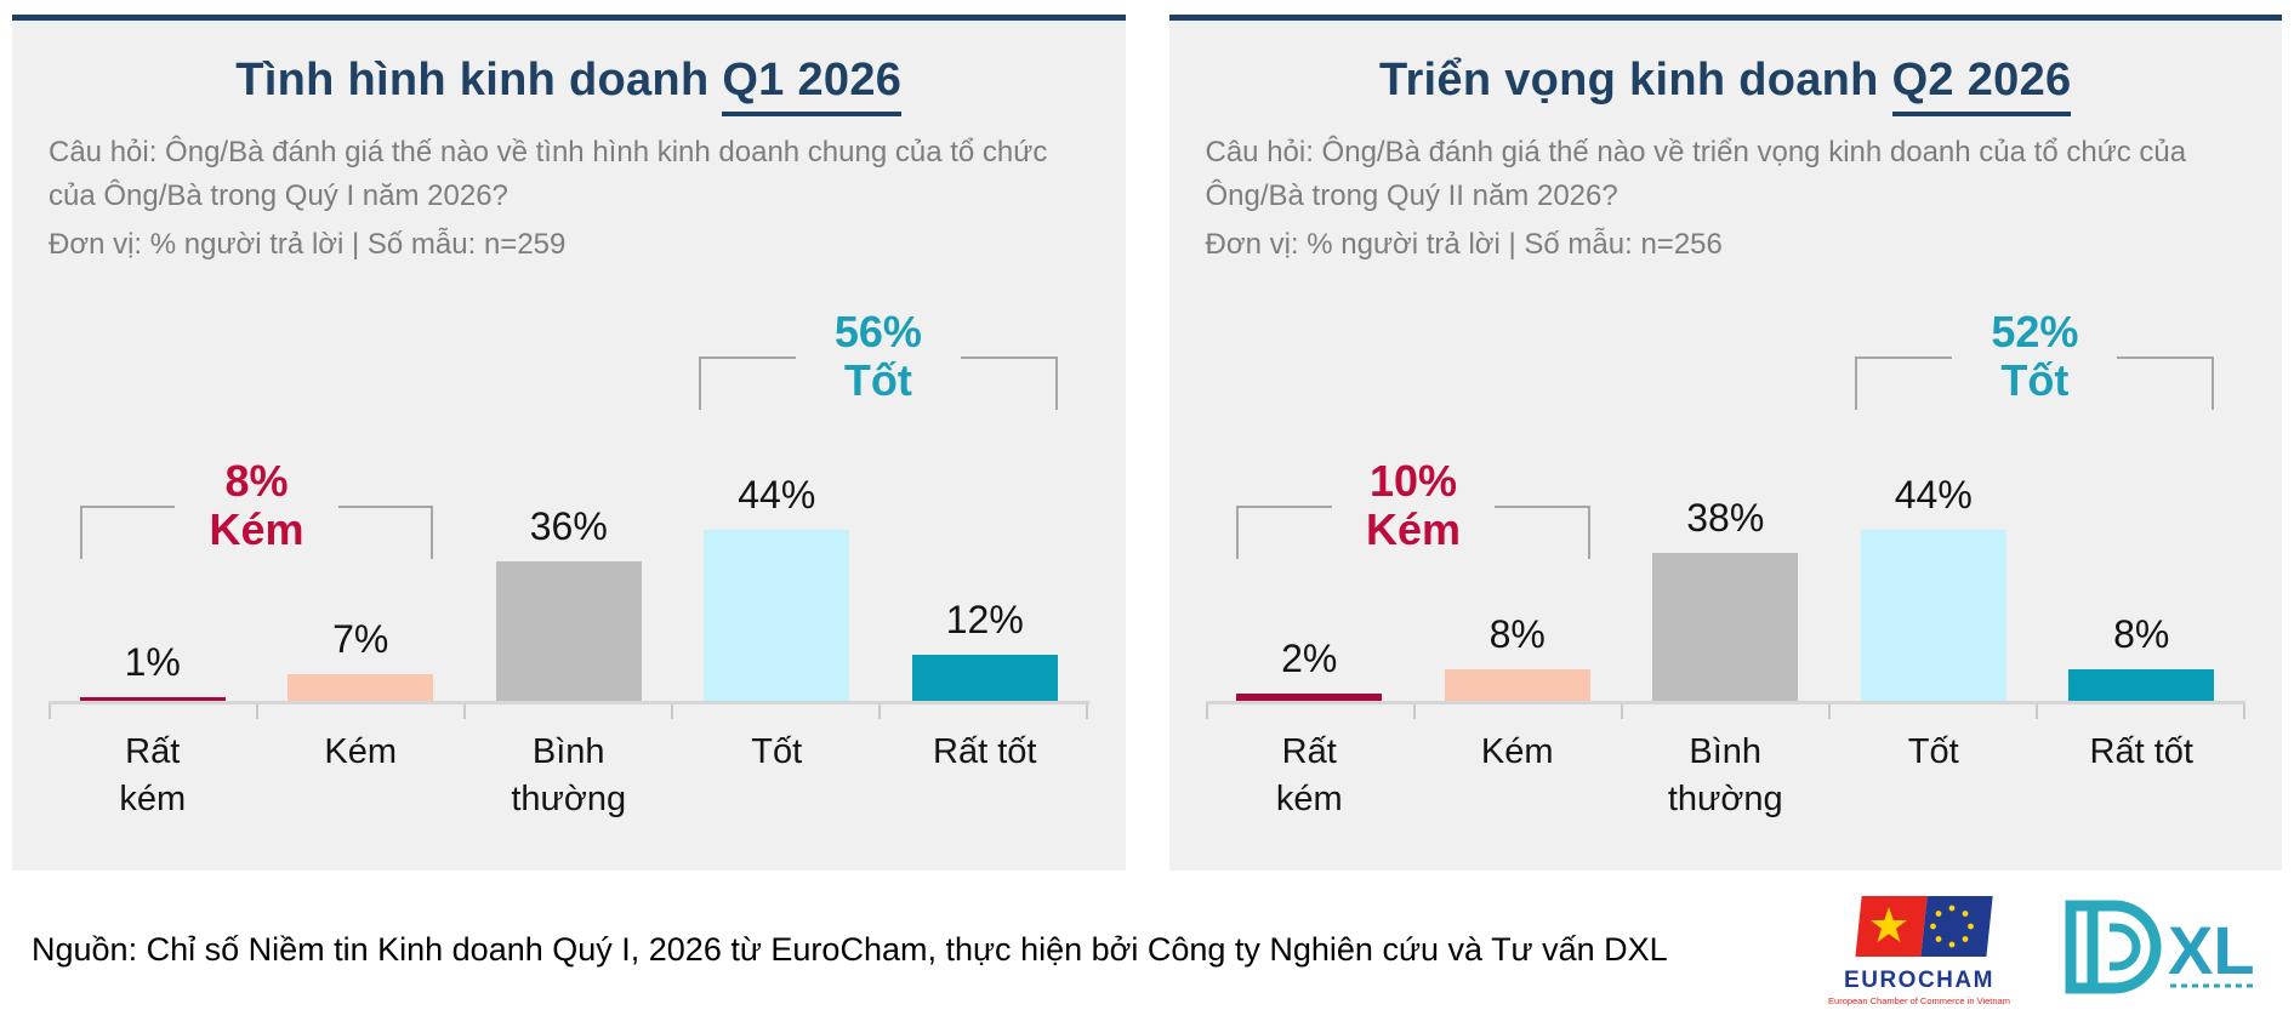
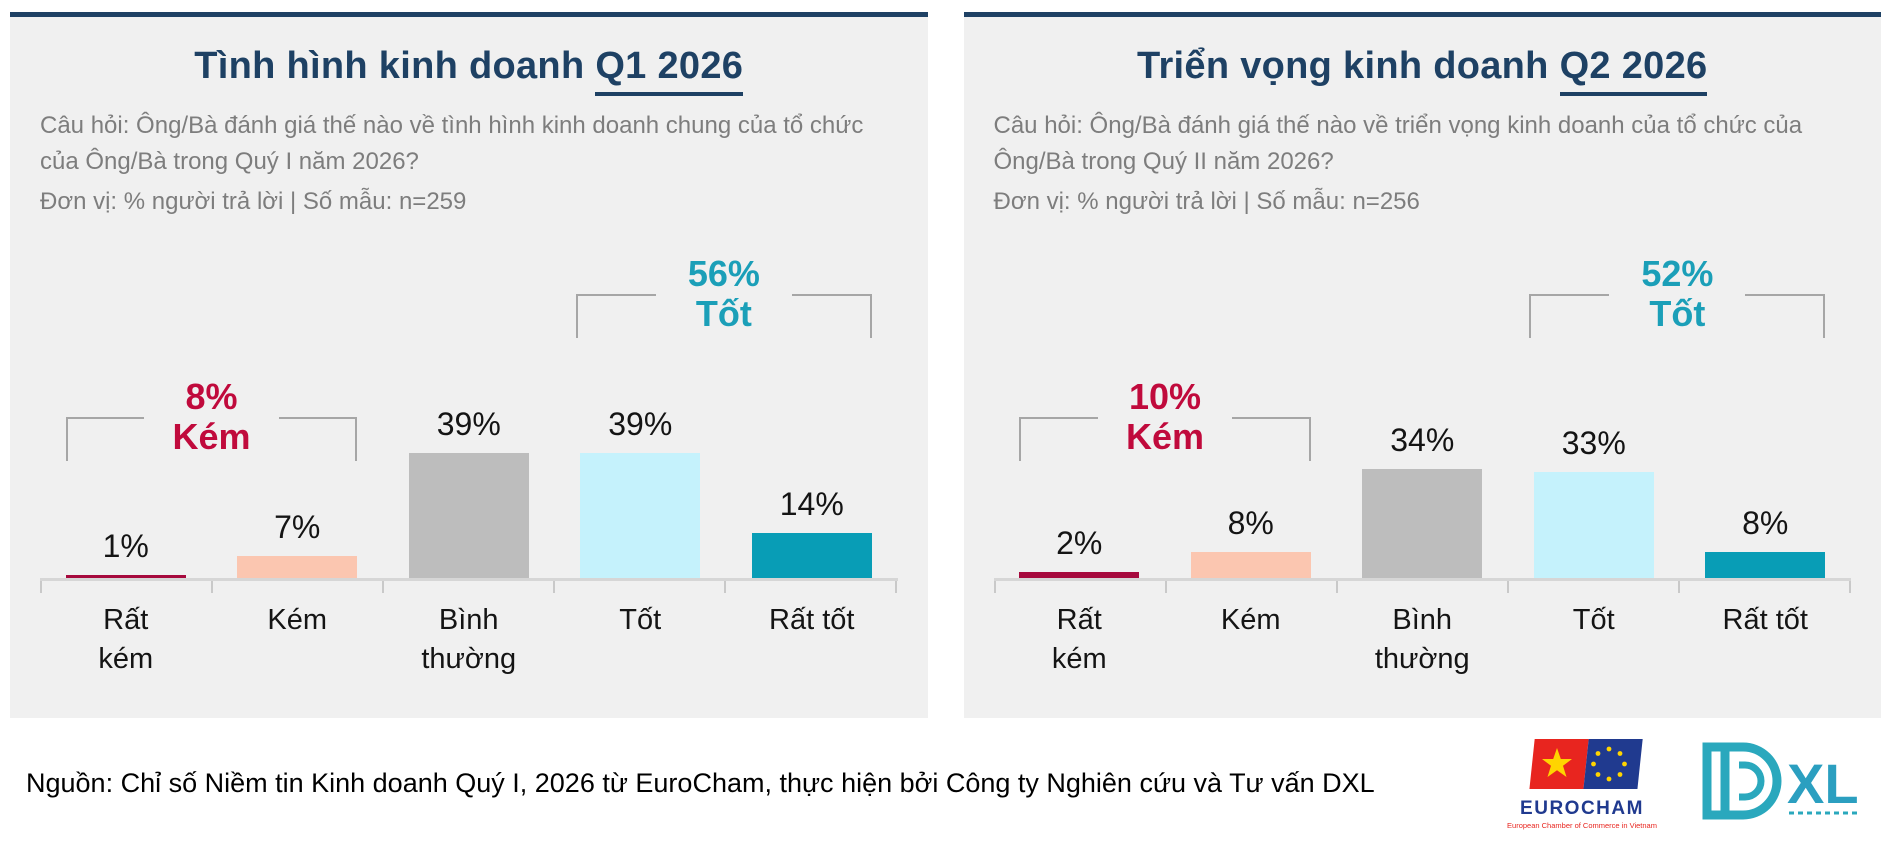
Tình hình kinh doanh Q1 2026/Bình thường: 36% -> 39%
Tình hình kinh doanh Q1 2026/Tốt: 44% -> 39%
Tình hình kinh doanh Q1 2026/Rất tốt: 12% -> 14%
Triển vọng kinh doanh Q2 2026/Bình thường: 38% -> 34%
Triển vọng kinh doanh Q2 2026/Tốt: 44% -> 33%
